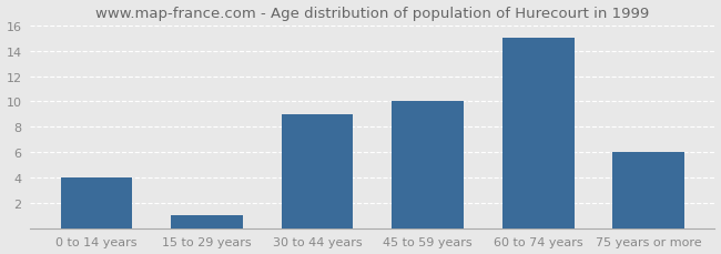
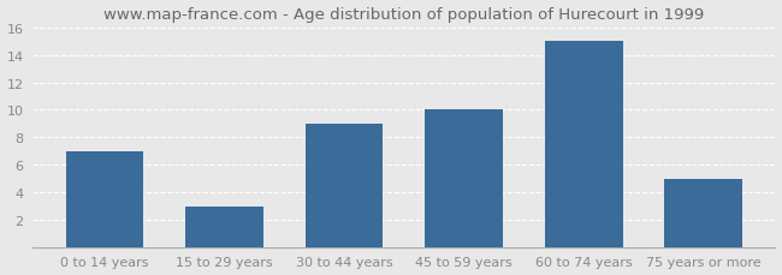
0 to 14 years: 4 -> 7
15 to 29 years: 1 -> 3
75 years or more: 6 -> 5
